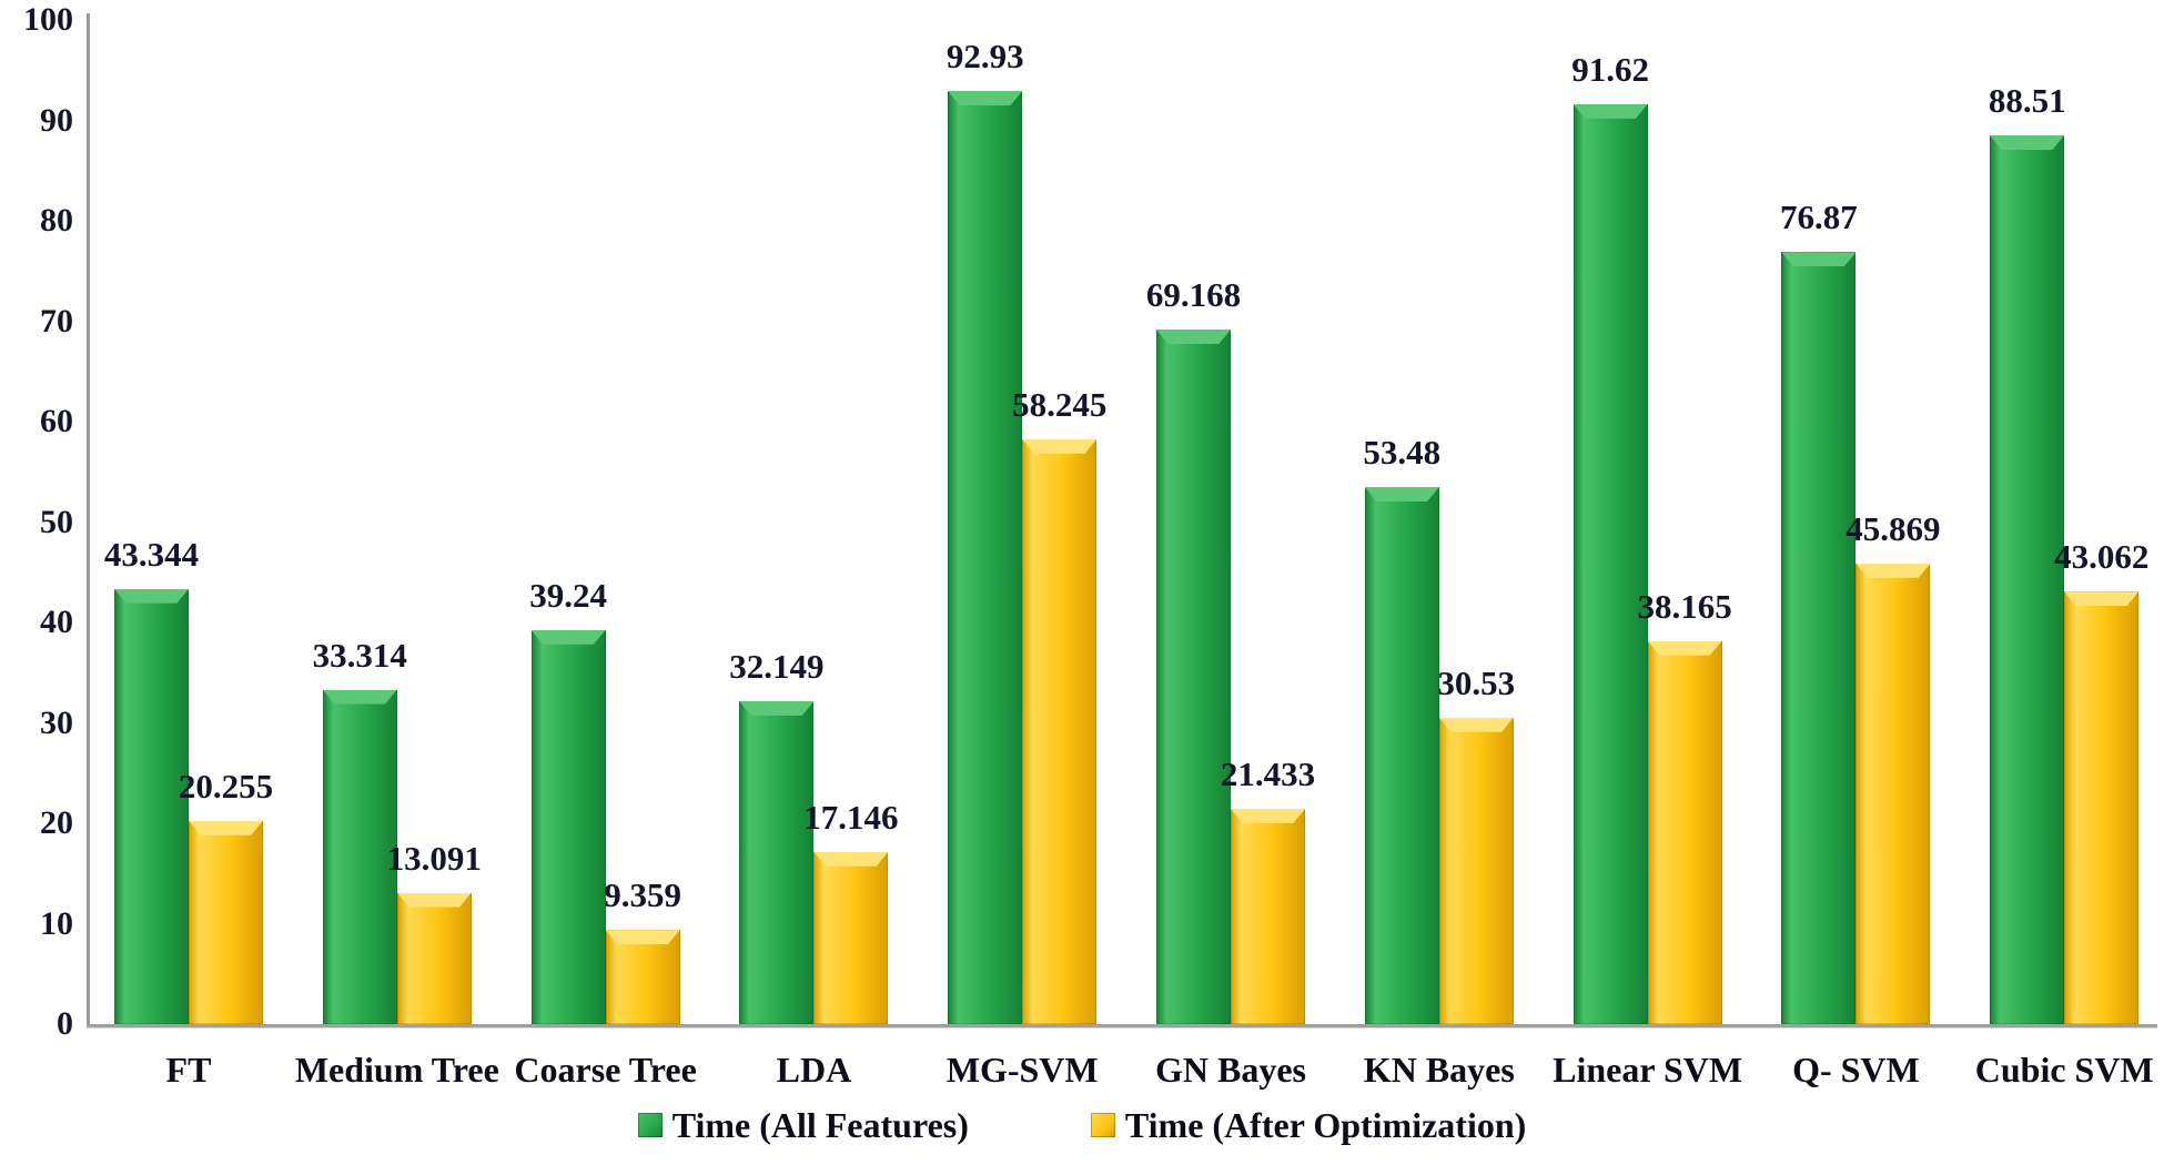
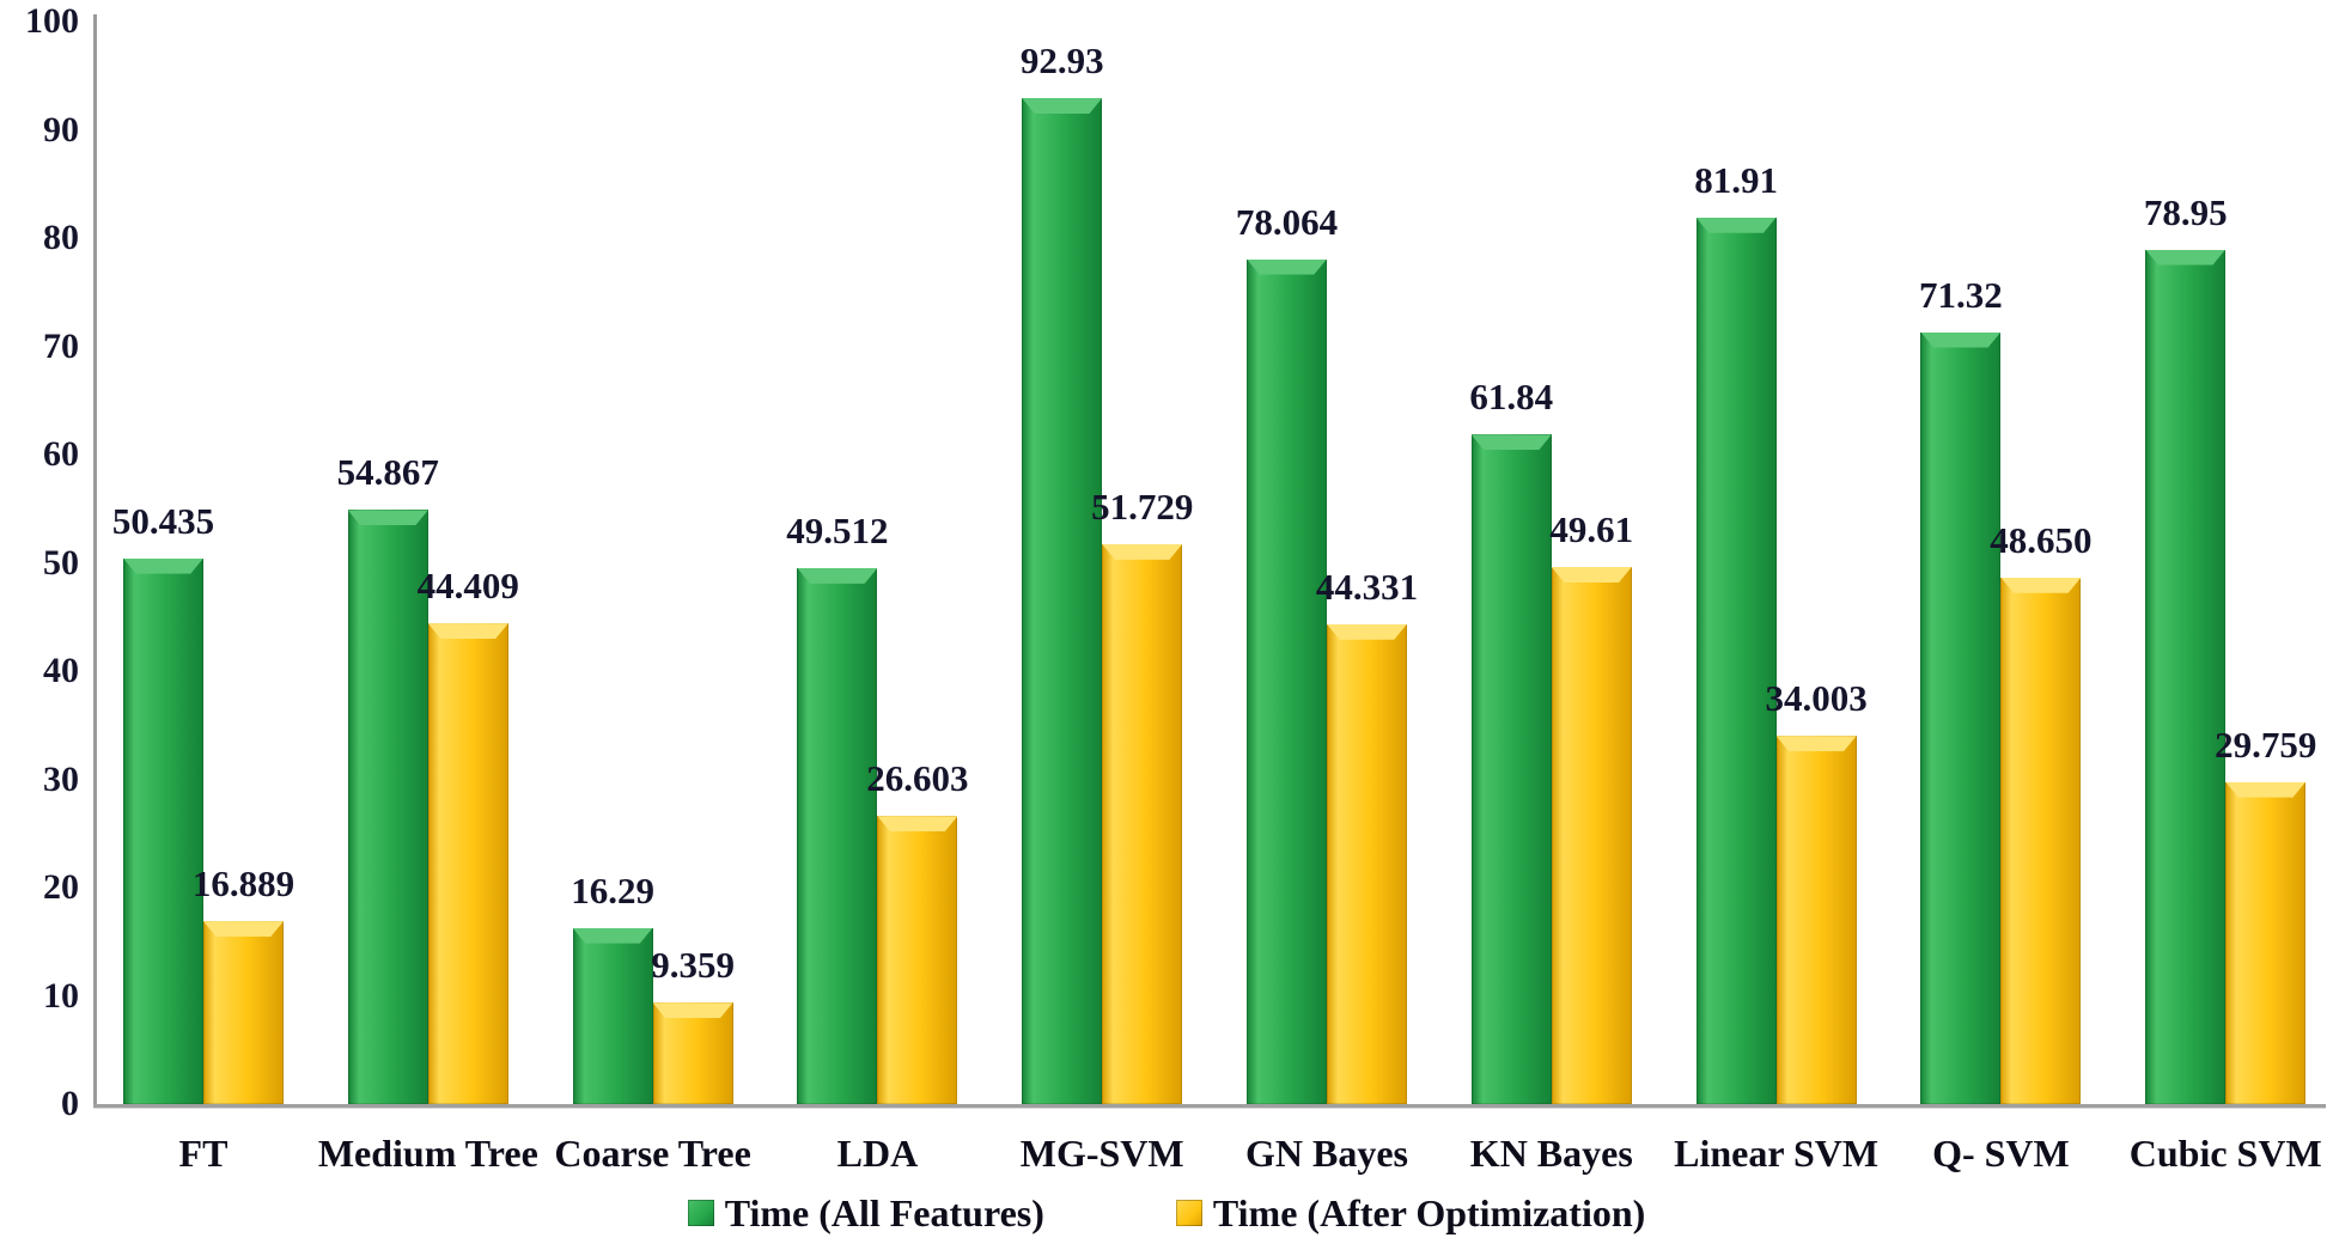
Time (All Features)/FT: 43.344 -> 50.435
Time (After Optimization)/FT: 20.255 -> 16.889
Time (All Features)/Medium Tree: 33.314 -> 54.867
Time (After Optimization)/Medium Tree: 13.091 -> 44.409
Time (All Features)/Coarse Tree: 39.24 -> 16.29
Time (All Features)/LDA: 32.149 -> 49.512
Time (After Optimization)/LDA: 17.146 -> 26.603
Time (After Optimization)/MG-SVM: 58.245 -> 51.729
Time (All Features)/GN Bayes: 69.168 -> 78.064
Time (After Optimization)/GN Bayes: 21.433 -> 44.331
Time (All Features)/KN Bayes: 53.48 -> 61.84
Time (After Optimization)/KN Bayes: 30.53 -> 49.61
Time (All Features)/Linear SVM: 91.62 -> 81.91
Time (After Optimization)/Linear SVM: 38.165 -> 34.003
Time (All Features)/Q- SVM: 76.87 -> 71.32
Time (After Optimization)/Q- SVM: 45.869 -> 48.650
Time (All Features)/Cubic SVM: 88.51 -> 78.95
Time (After Optimization)/Cubic SVM: 43.062 -> 29.759
